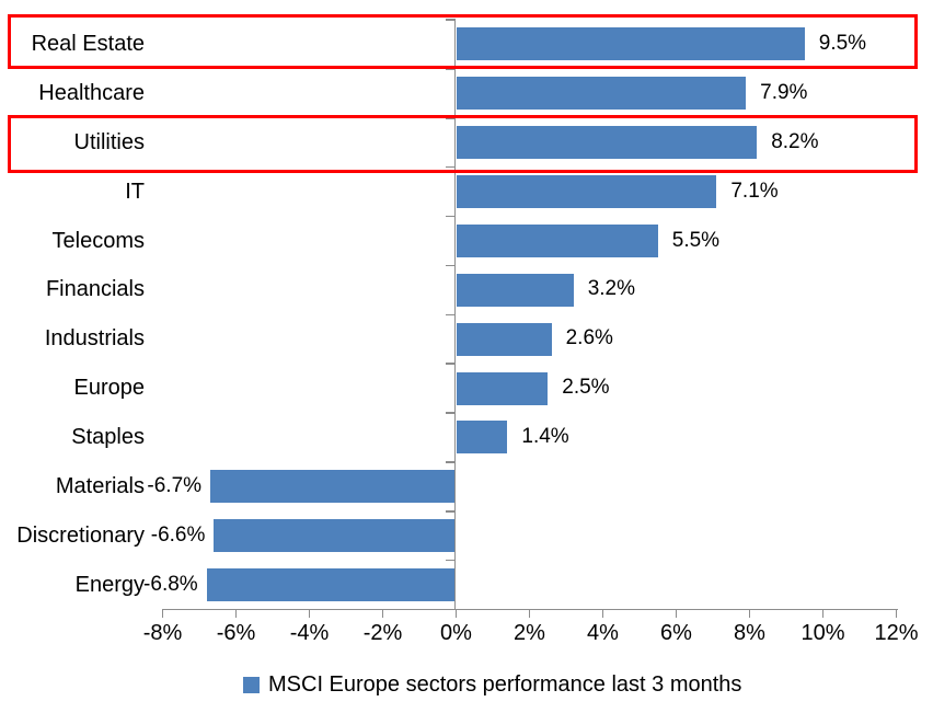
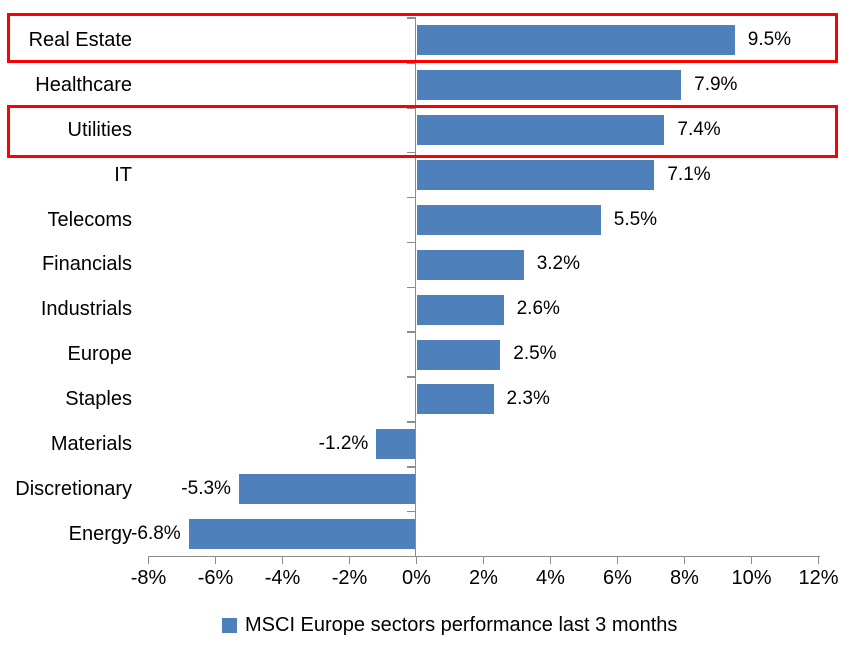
Utilities: 8.2% -> 7.4%
Staples: 1.4% -> 2.3%
Materials: -6.7% -> -1.2%
Discretionary: -6.6% -> -5.3%
